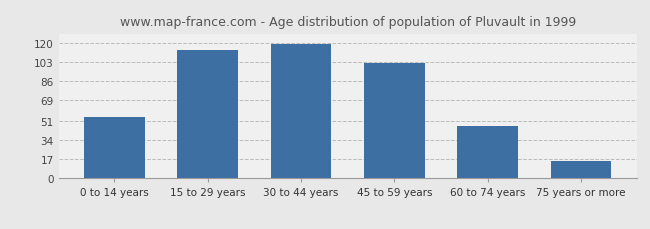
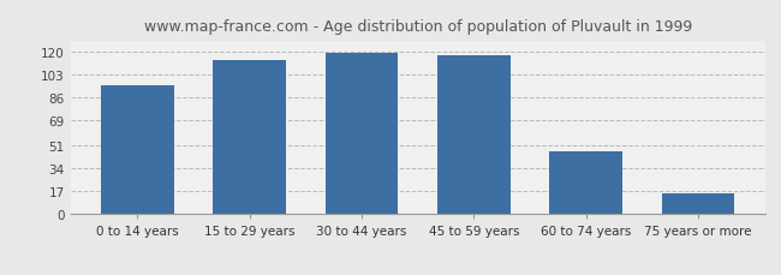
0 to 14 years: 54 -> 95
45 to 59 years: 102 -> 117
